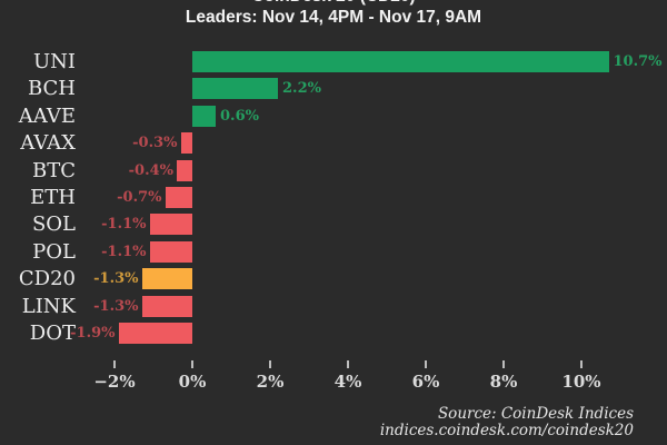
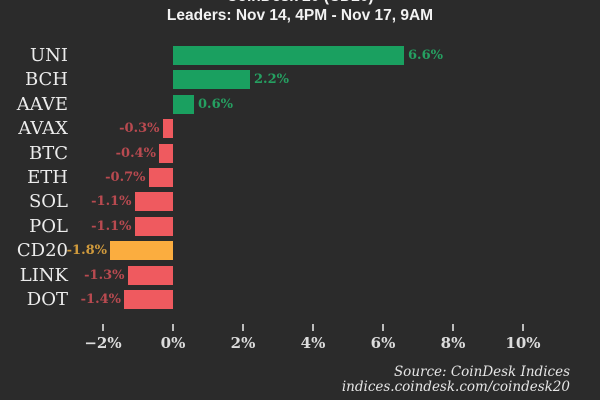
UNI: 10.7% -> 6.6%
CD20: -1.3% -> -1.8%
DOT: -1.9% -> -1.4%
